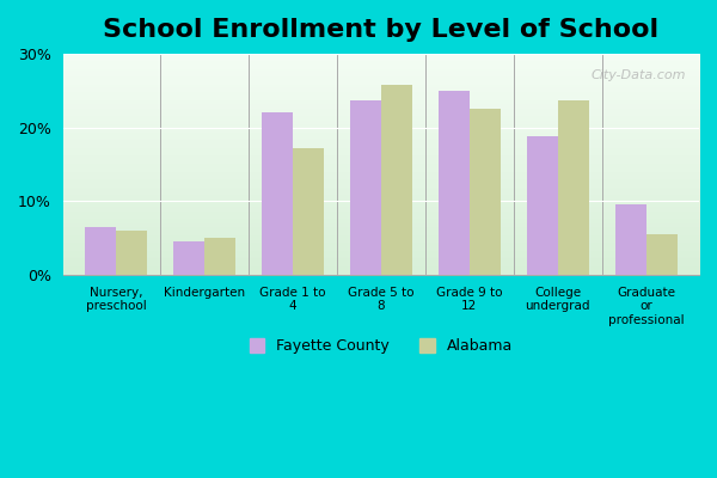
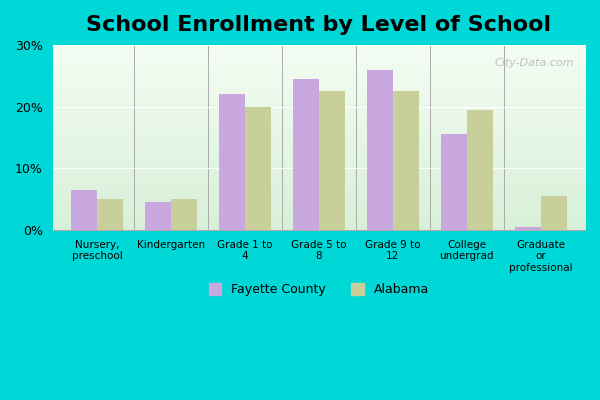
Alabama/Nursery, preschool: 6.0% -> 5.0%
Alabama/Grade 1 to 4: 17.2% -> 20.0%
Fayette County/Grade 5 to 8: 23.6% -> 24.5%
Alabama/Grade 5 to 8: 25.8% -> 22.5%
Fayette County/Grade 9 to 12: 25.0% -> 26.0%
Fayette County/College undergrad: 18.8% -> 15.5%
Alabama/College undergrad: 23.6% -> 19.5%
Fayette County/Graduate or professional: 9.6% -> 0.5%
